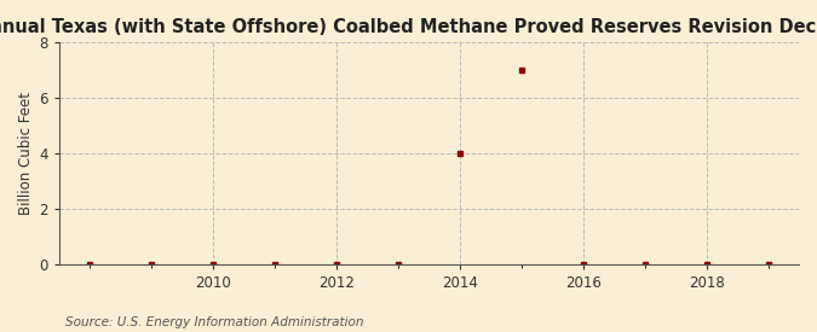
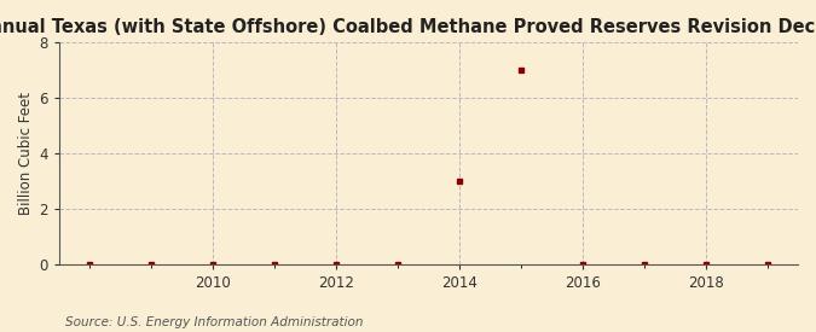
2014: 4 -> 3
